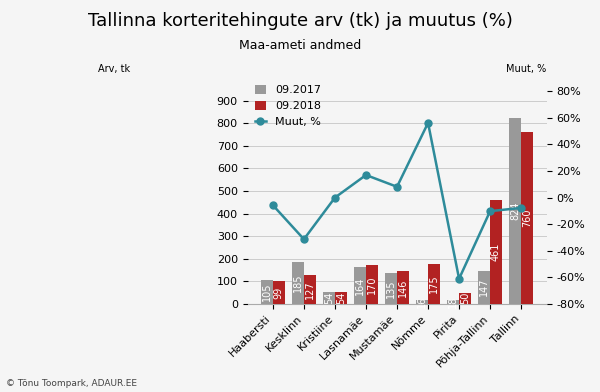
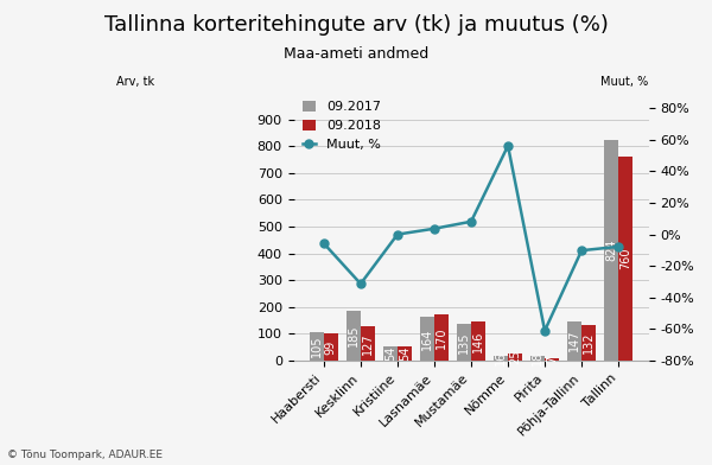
Muut, %/Lasnamäe: 17% -> 4%
09.2018/Nõmme: 175 -> 25
09.2018/Pirita: 50 -> 7
09.2018/Põhja-Tallinn: 461 -> 132
